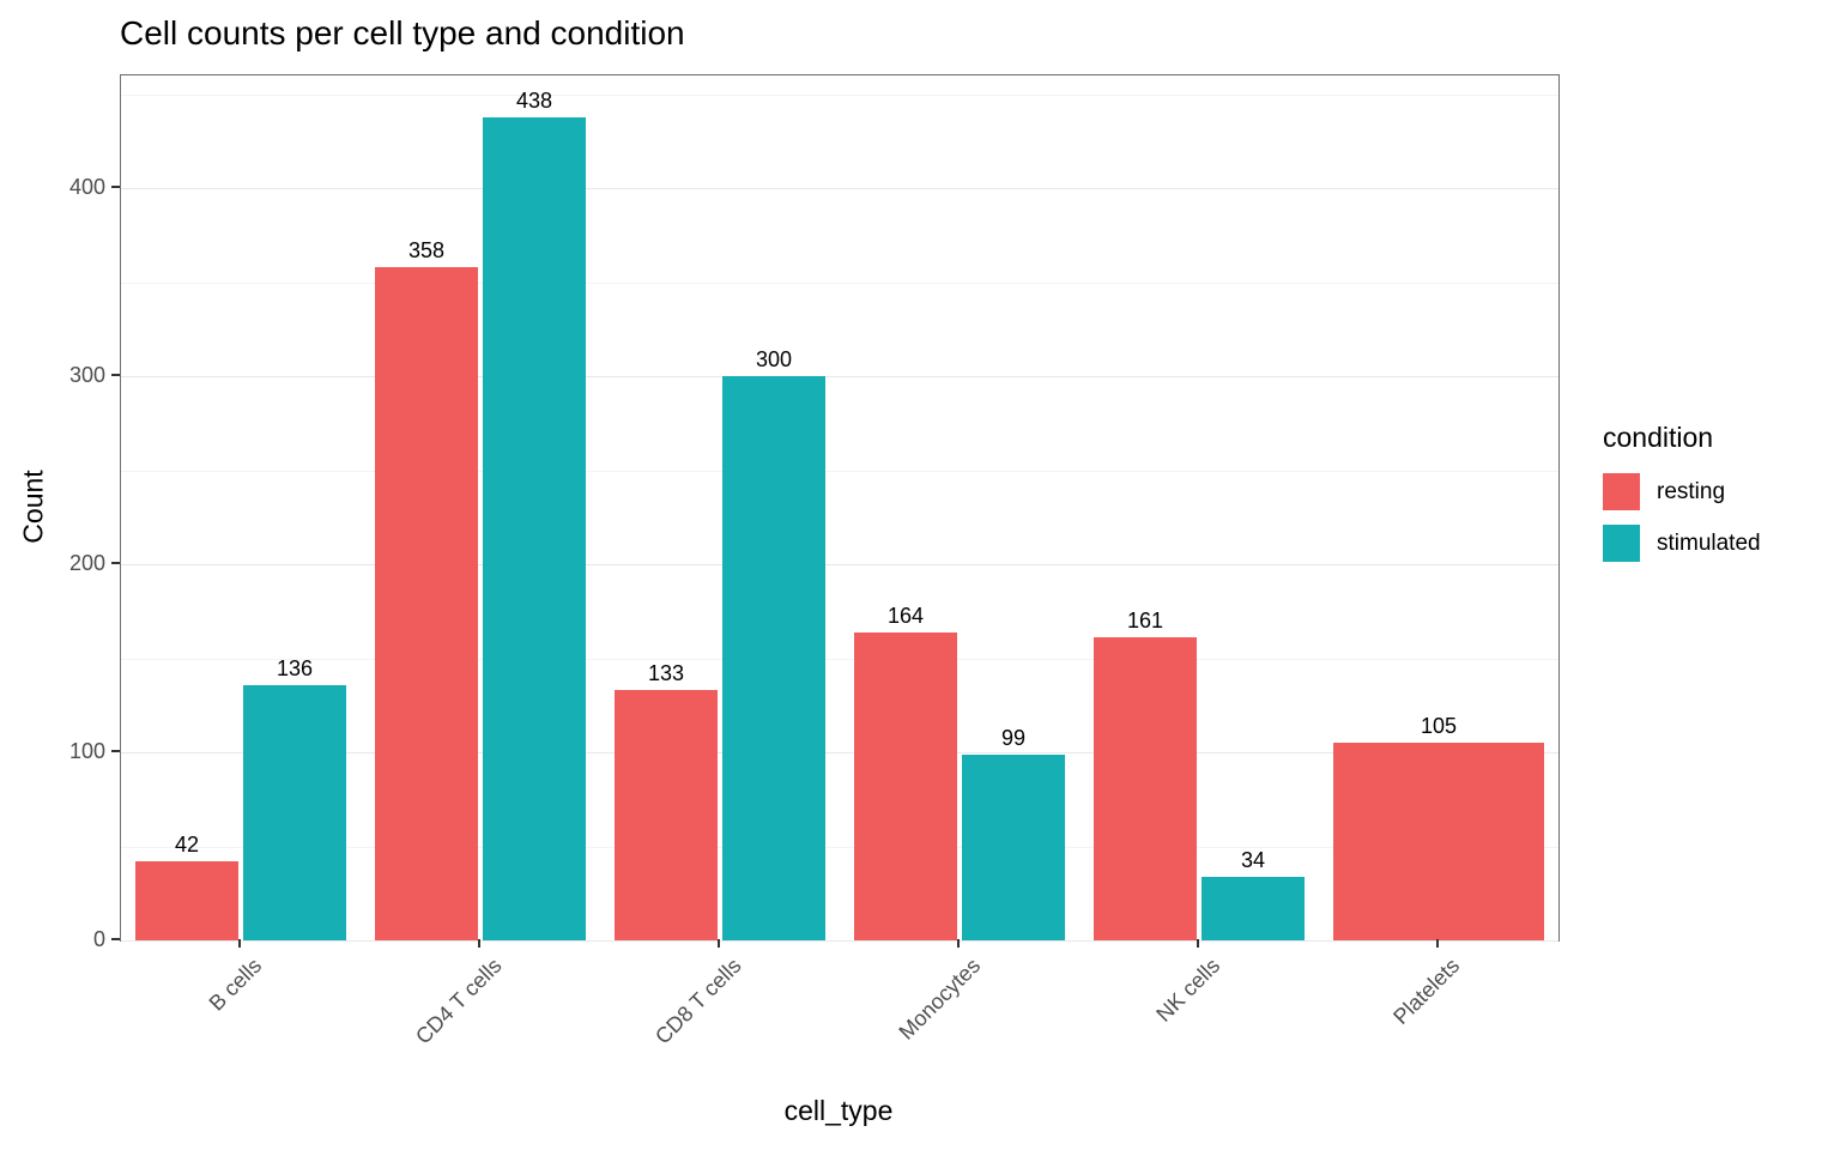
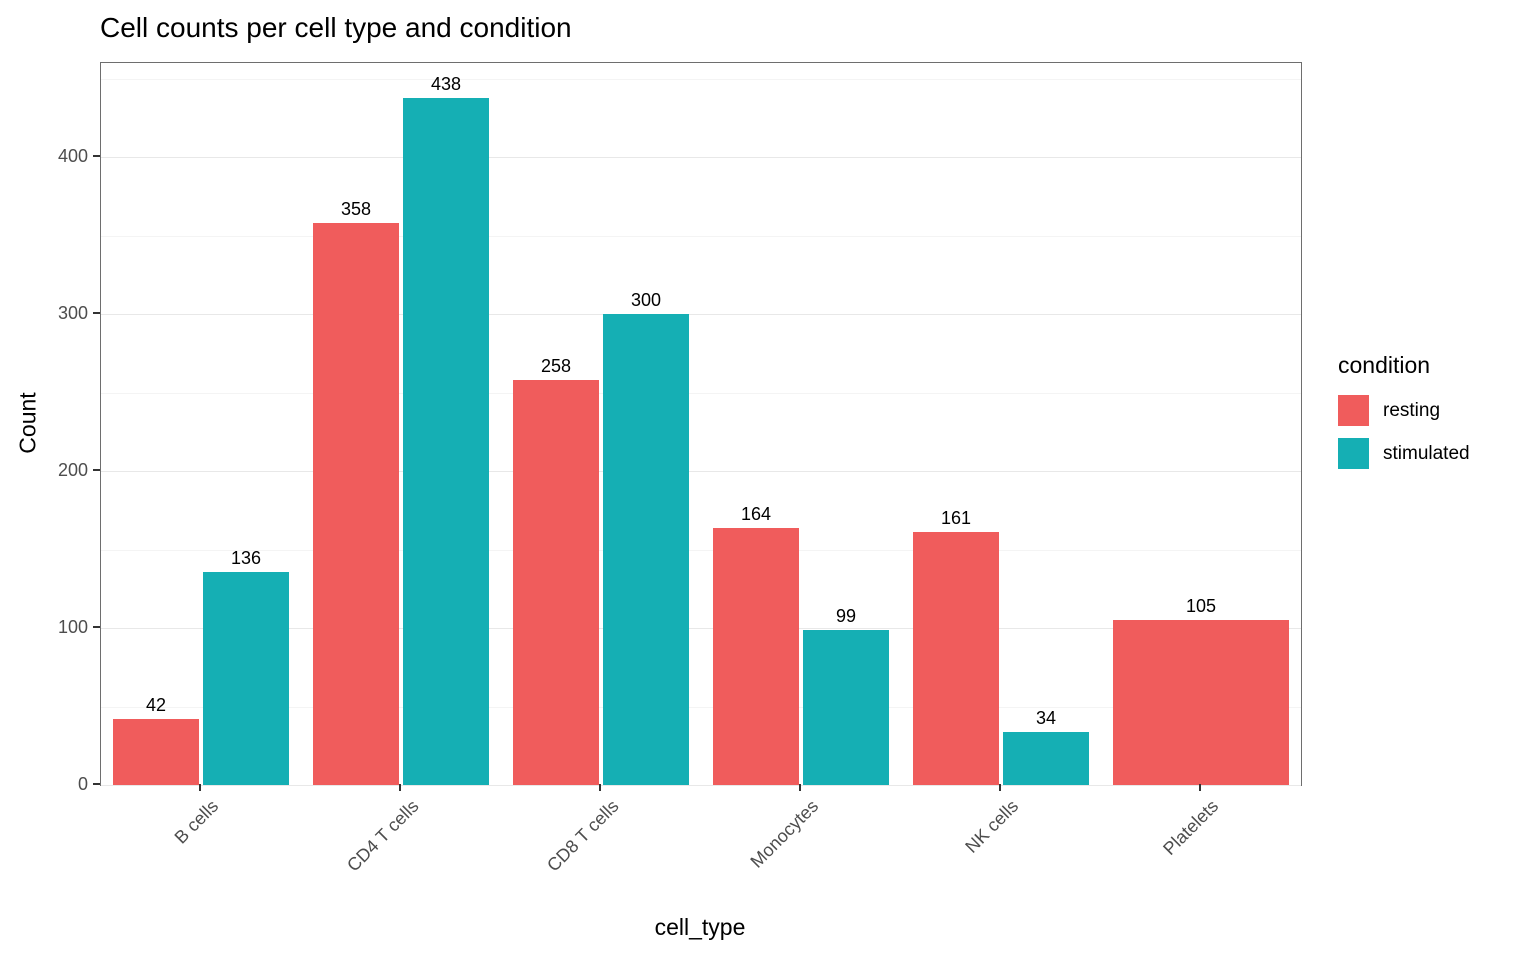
resting/CD8 T cells: 133 -> 258
